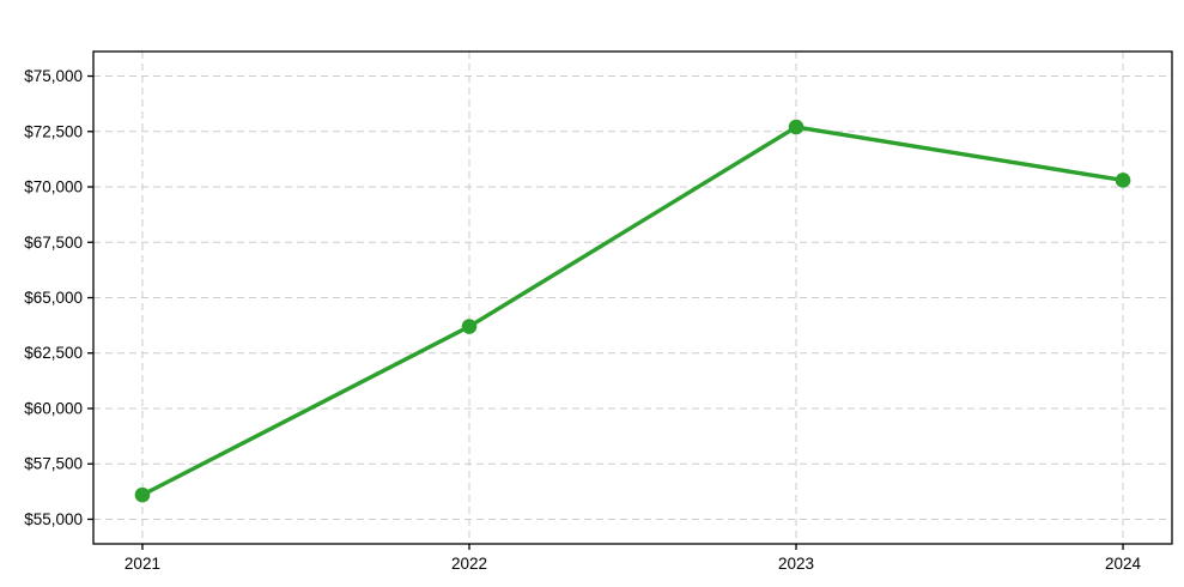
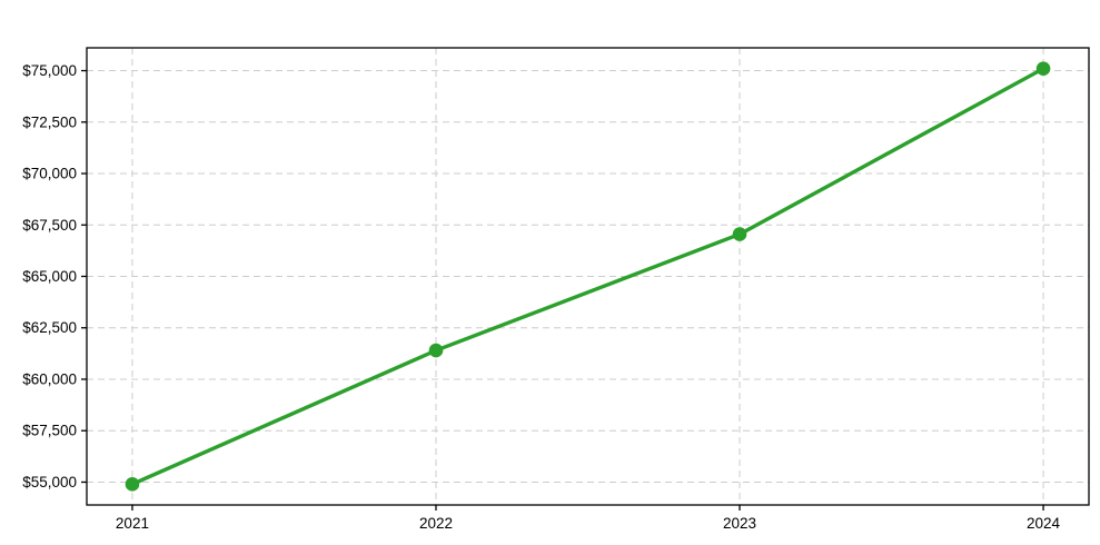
2021: $56100 -> $54900
2022: $63700 -> $61400
2023: $72700 -> $67000
2024: $70300 -> $75100
